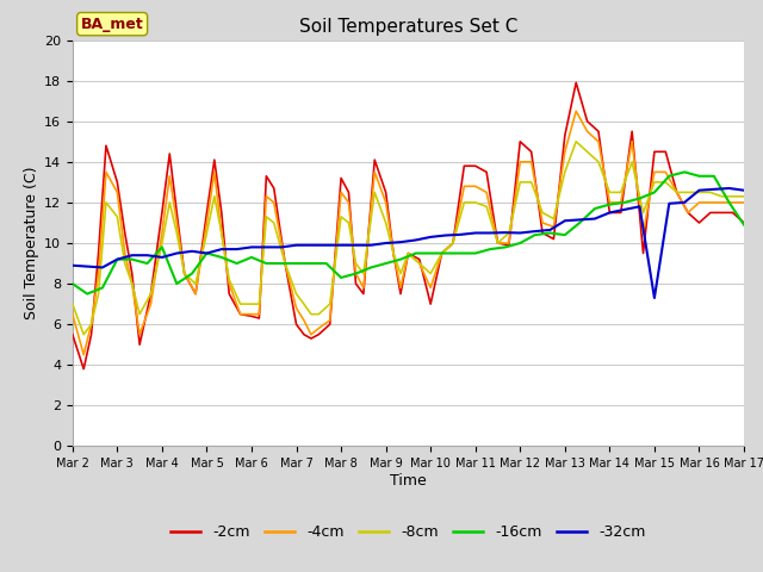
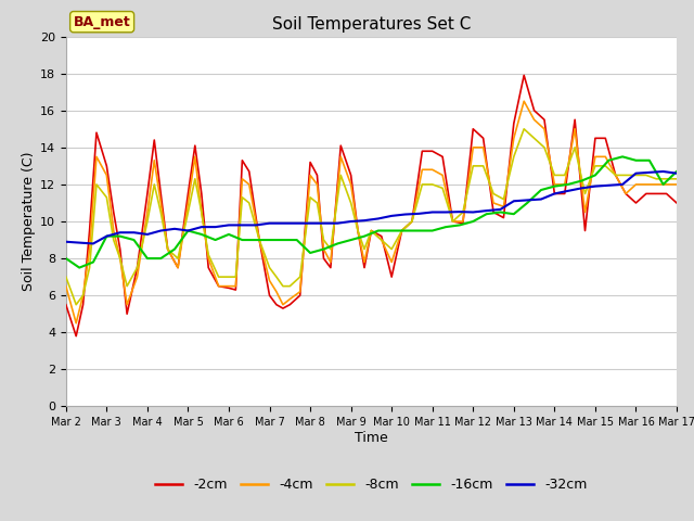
-16cm/Mar 4: 9.8 -> 8.0
-32cm/Mar 15: 7.3 -> 11.9
-16cm/Mar 17: 10.9 -> 12.7
